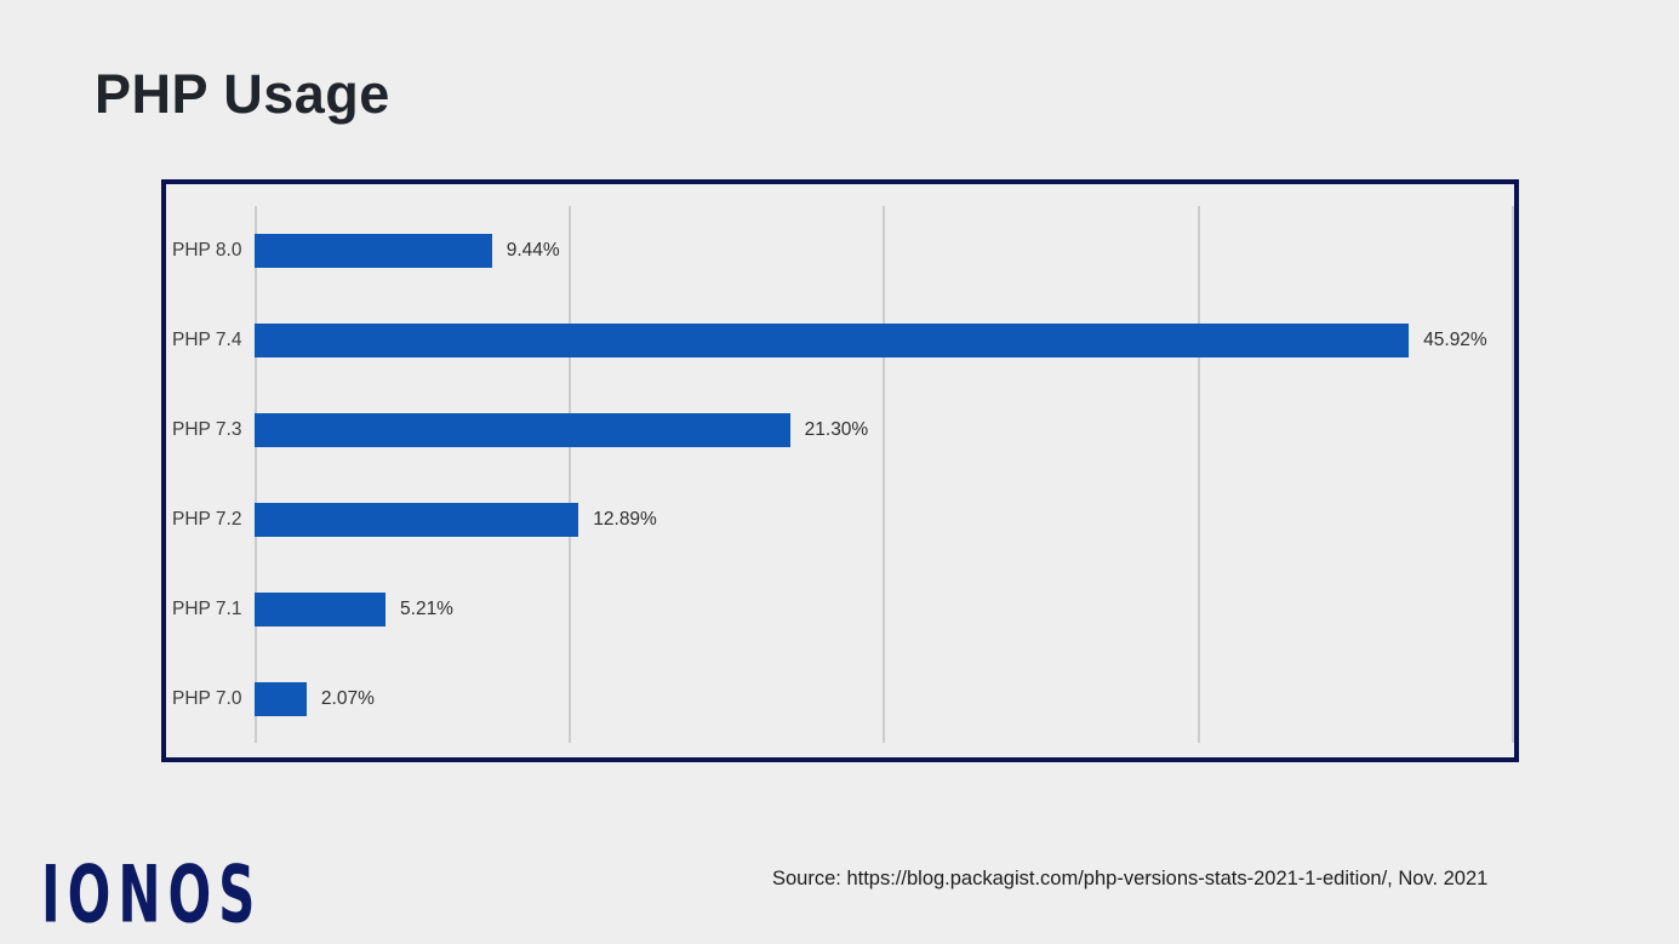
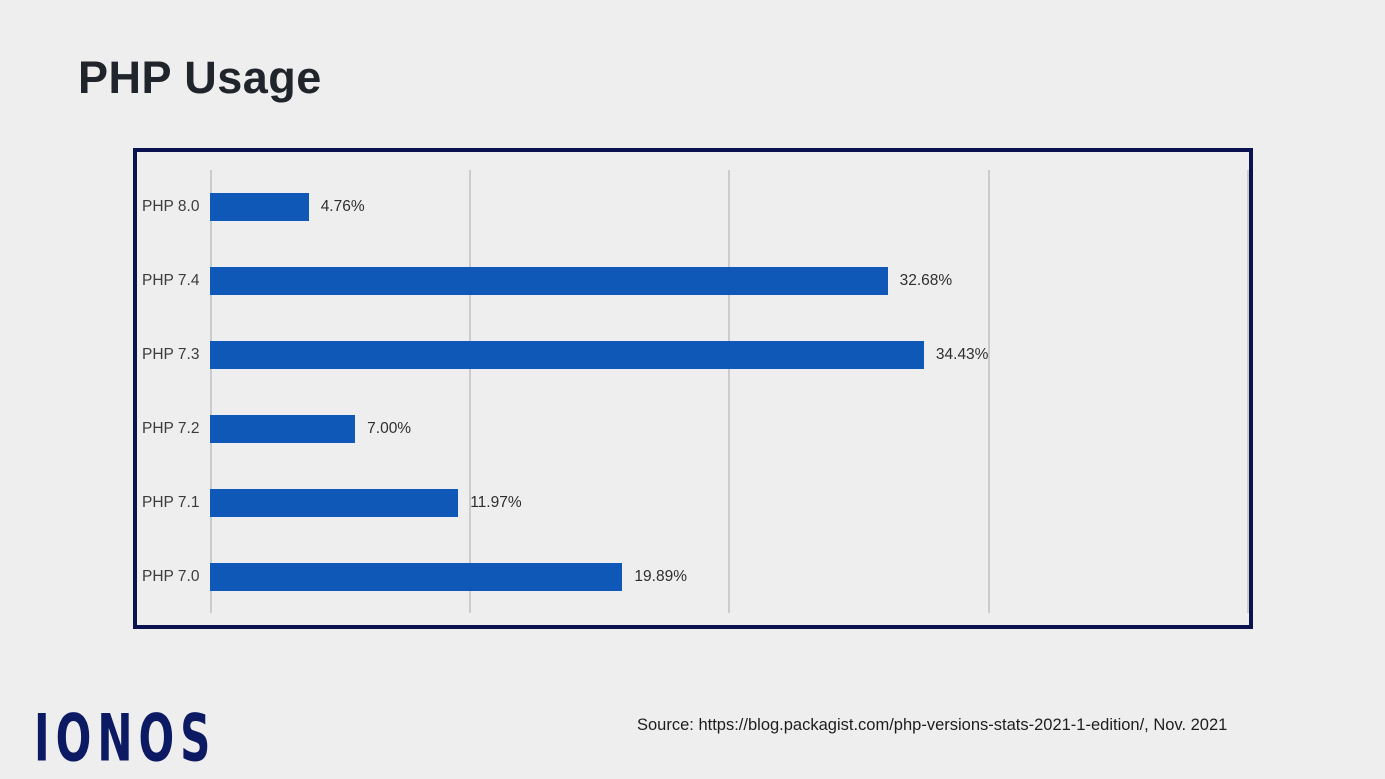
PHP 8.0: 9.44% -> 4.76%
PHP 7.4: 45.92% -> 32.68%
PHP 7.3: 21.30% -> 34.43%
PHP 7.2: 12.89% -> 7.00%
PHP 7.1: 5.21% -> 11.97%
PHP 7.0: 2.07% -> 19.89%
